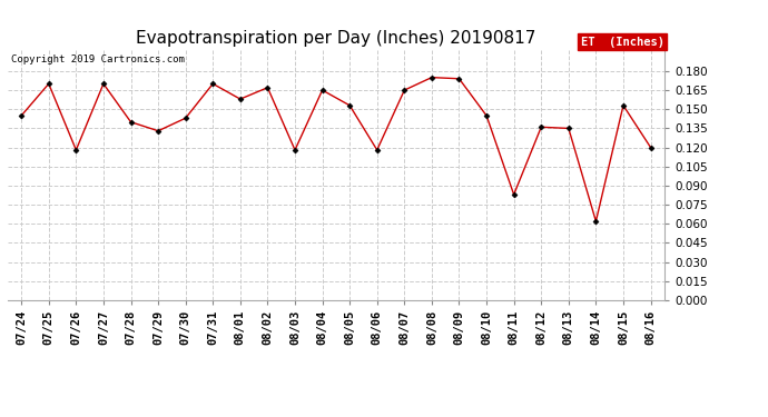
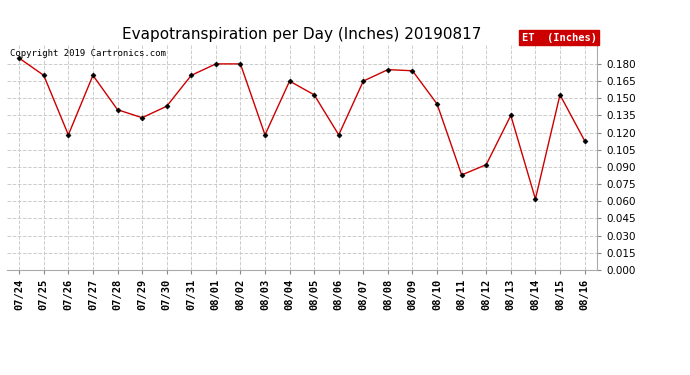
07/24: 0.145 -> 0.185
08/01: 0.158 -> 0.180
08/02: 0.167 -> 0.180
08/12: 0.136 -> 0.092
08/16: 0.120 -> 0.113
